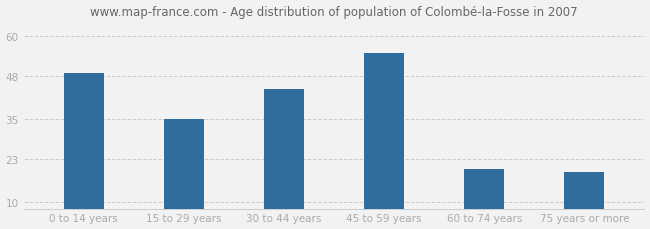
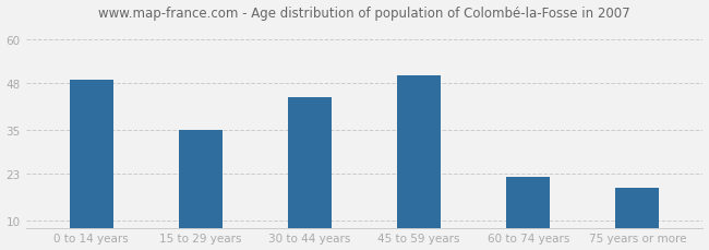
45 to 59 years: 55 -> 50
60 to 74 years: 20 -> 22
